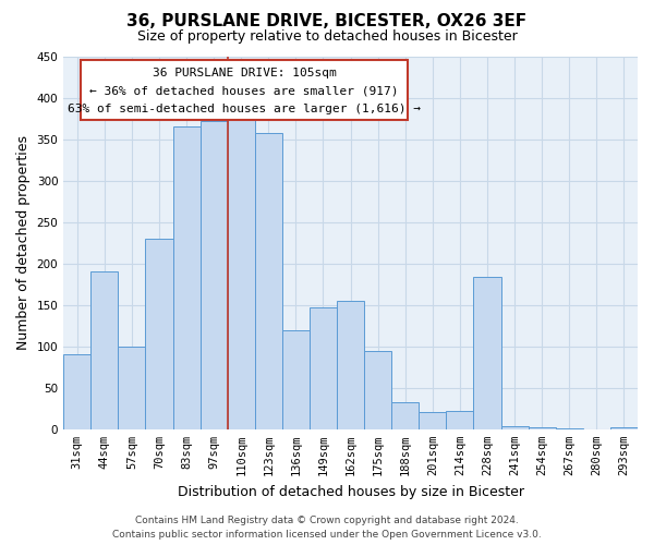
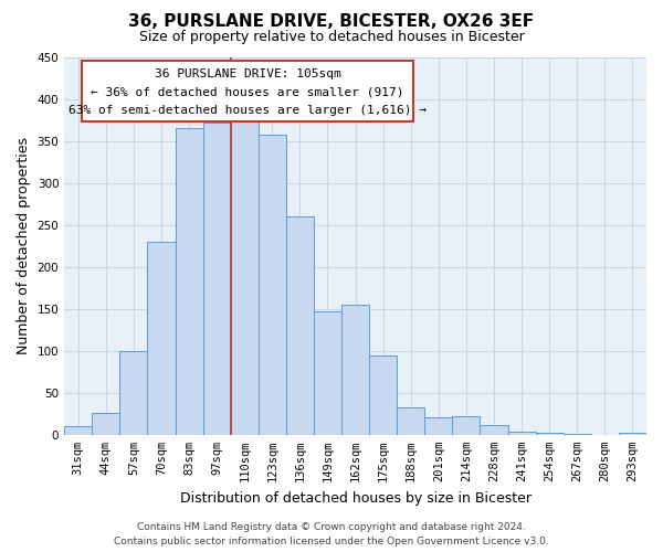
31sqm: 90 -> 10
44sqm: 190 -> 26
136sqm: 120 -> 260
228sqm: 184 -> 11
